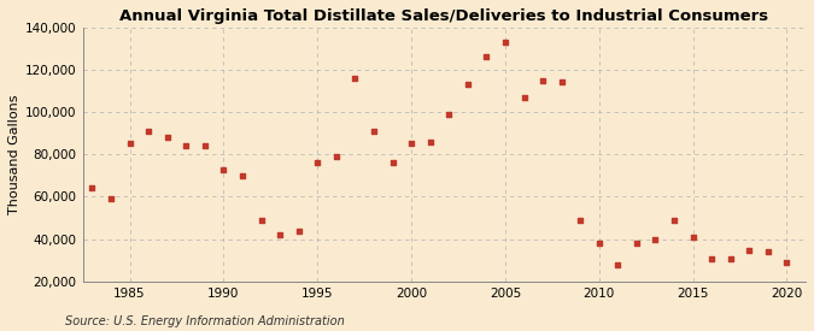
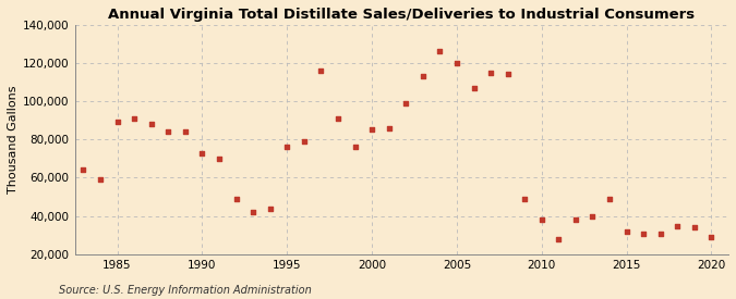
1985: 85,000 -> 89,000
2005: 133,000 -> 120,000
2015: 41,000 -> 32,000
